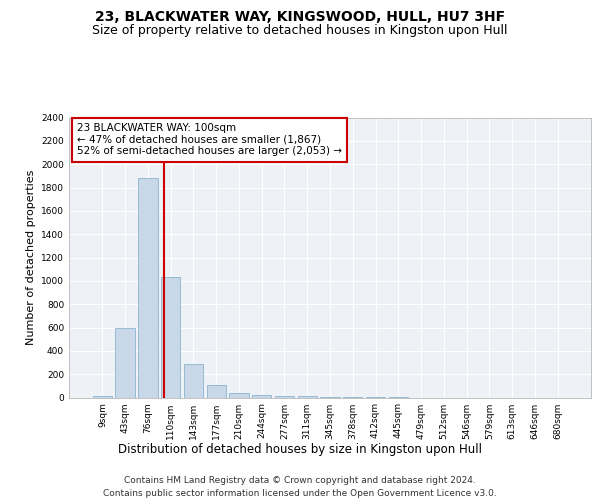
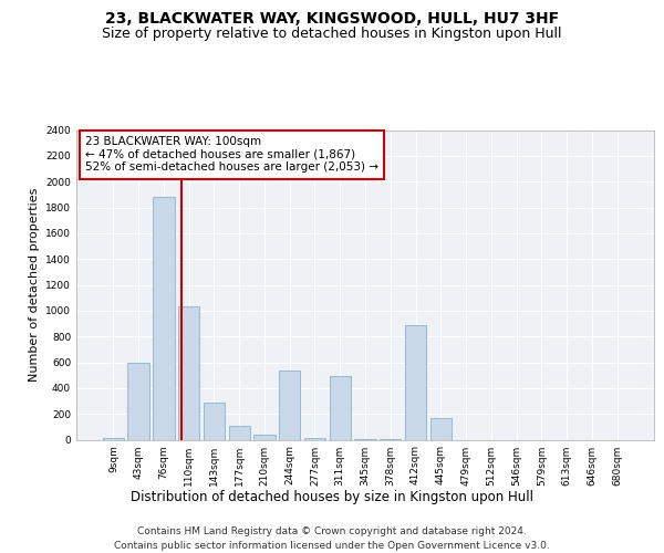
244sqm: 20 -> 540
311sqm: 10 -> 490
412sqm: 0 -> 890
445sqm: 0 -> 170
